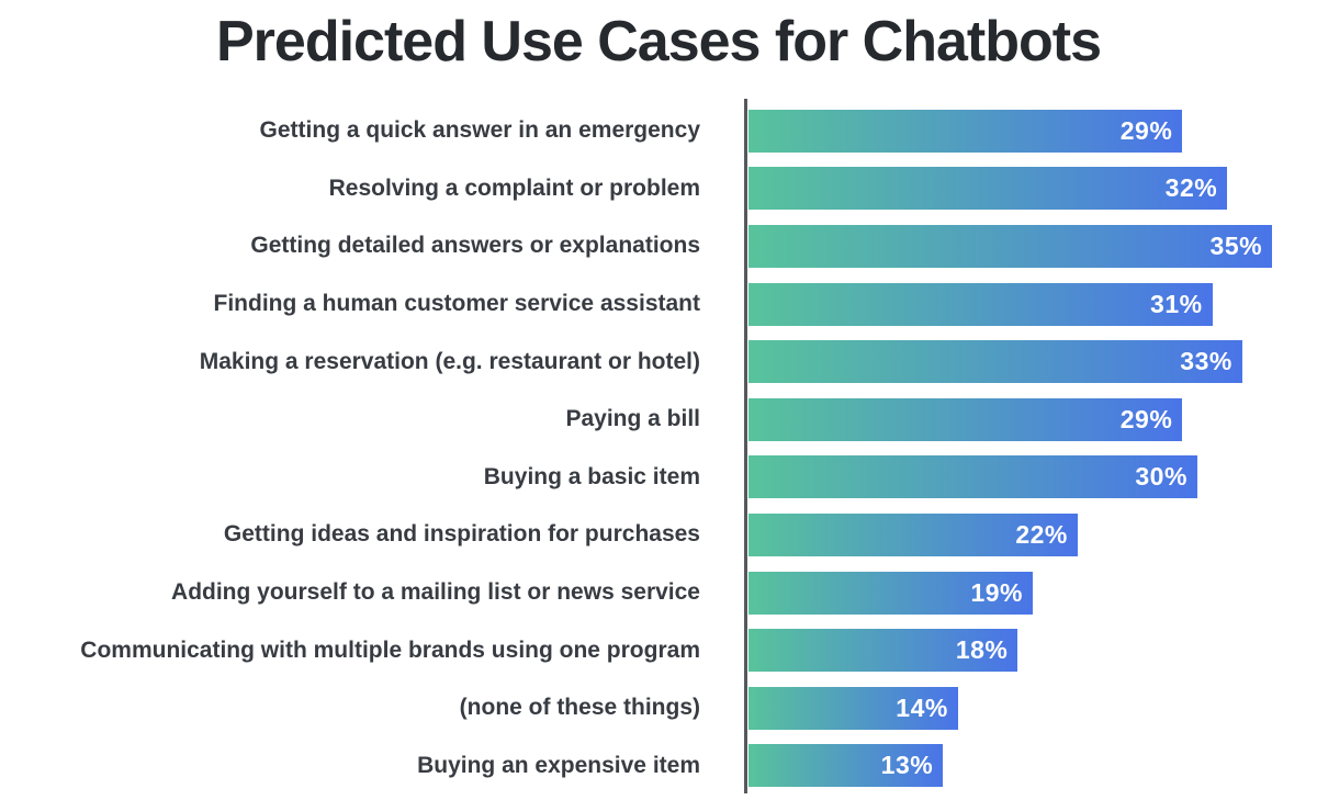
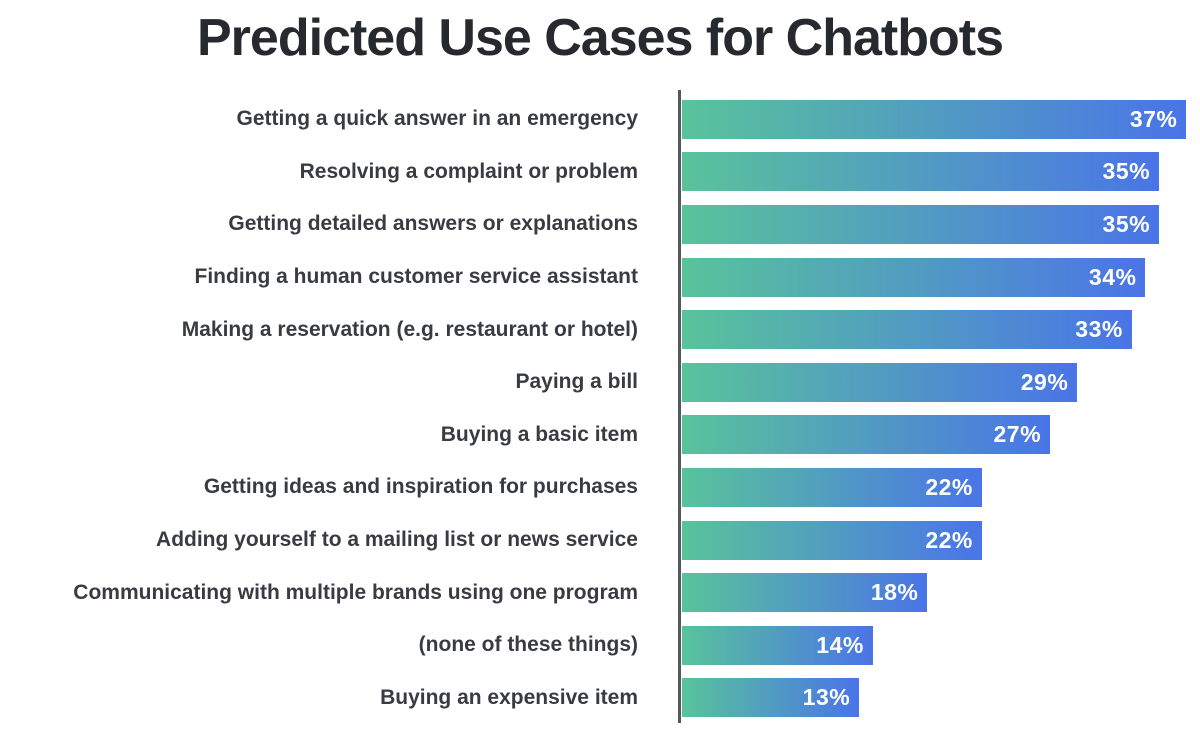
Getting a quick answer in an emergency: 29% -> 37%
Resolving a complaint or problem: 32% -> 35%
Finding a human customer service assistant: 31% -> 34%
Buying a basic item: 30% -> 27%
Adding yourself to a mailing list or news service: 19% -> 22%
